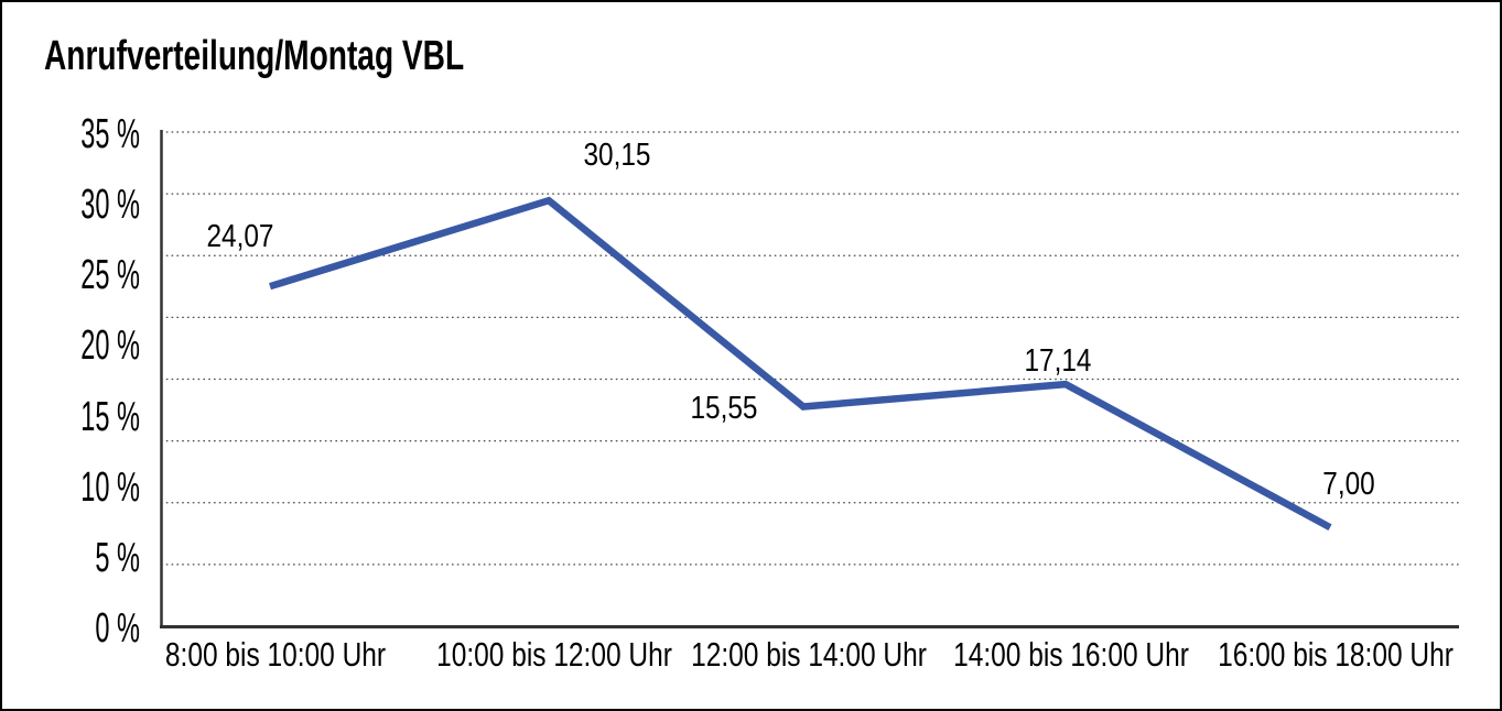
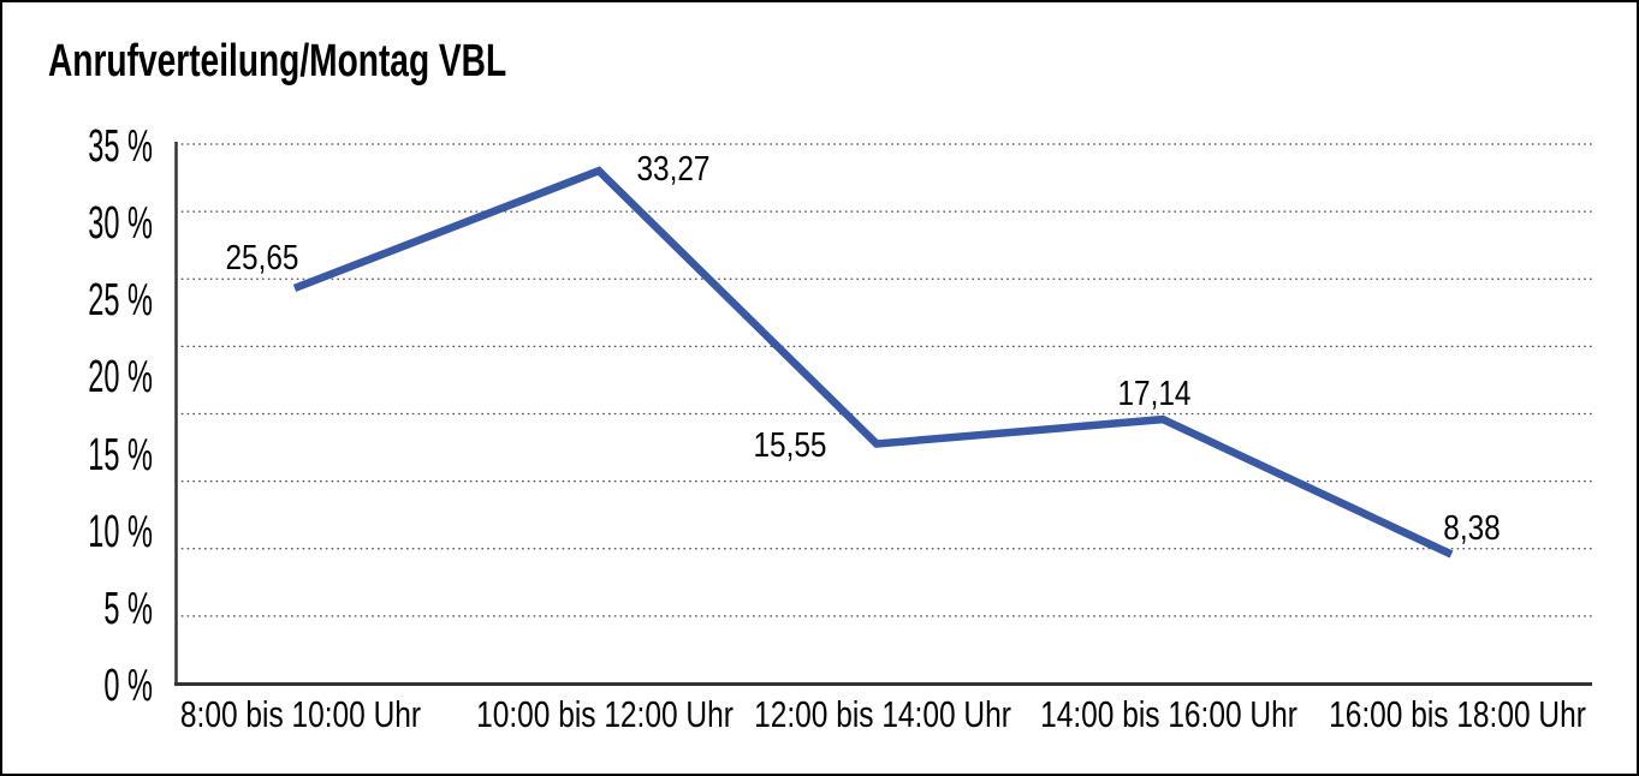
8:00 bis 10:00 Uhr: 24,07 -> 25,65
10:00 bis 12:00 Uhr: 30,15 -> 33,27
16:00 bis 18:00 Uhr: 7,00 -> 8,38
